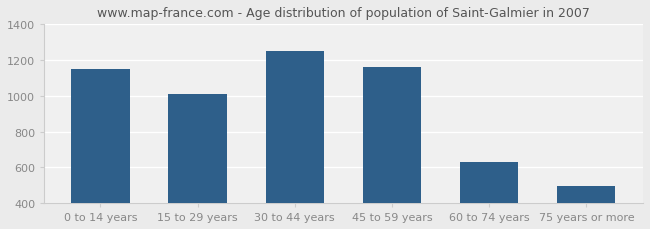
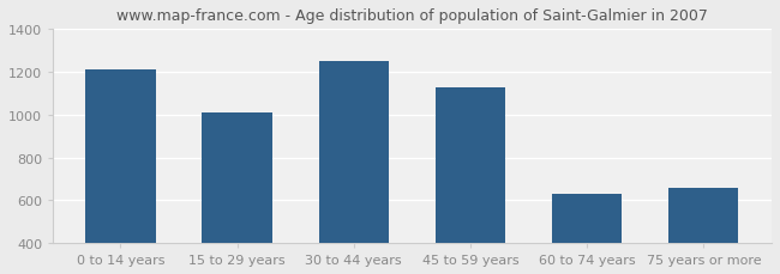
0 to 14 years: 1150 -> 1210
45 to 59 years: 1160 -> 1130
75 years or more: 500 -> 660
